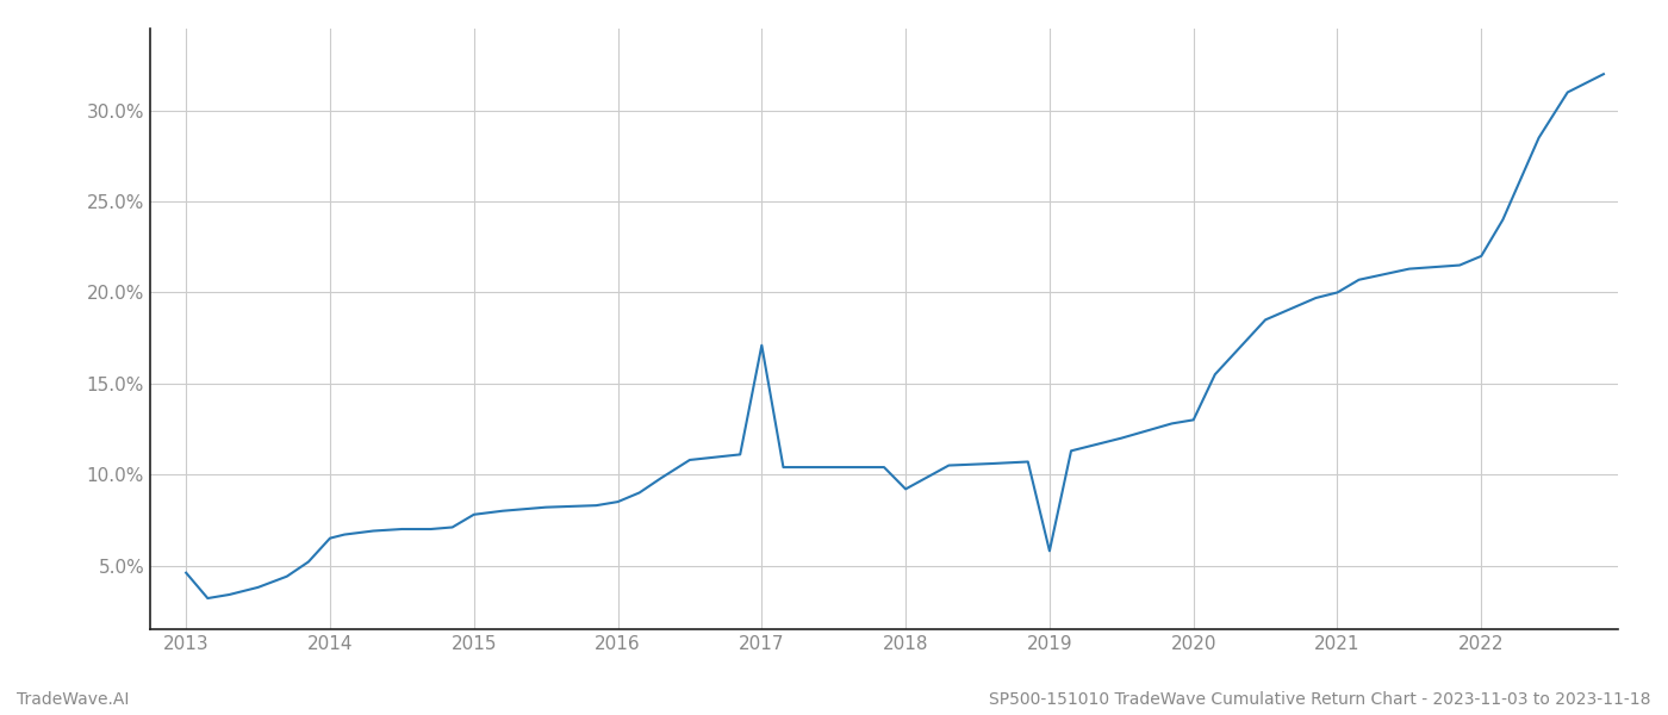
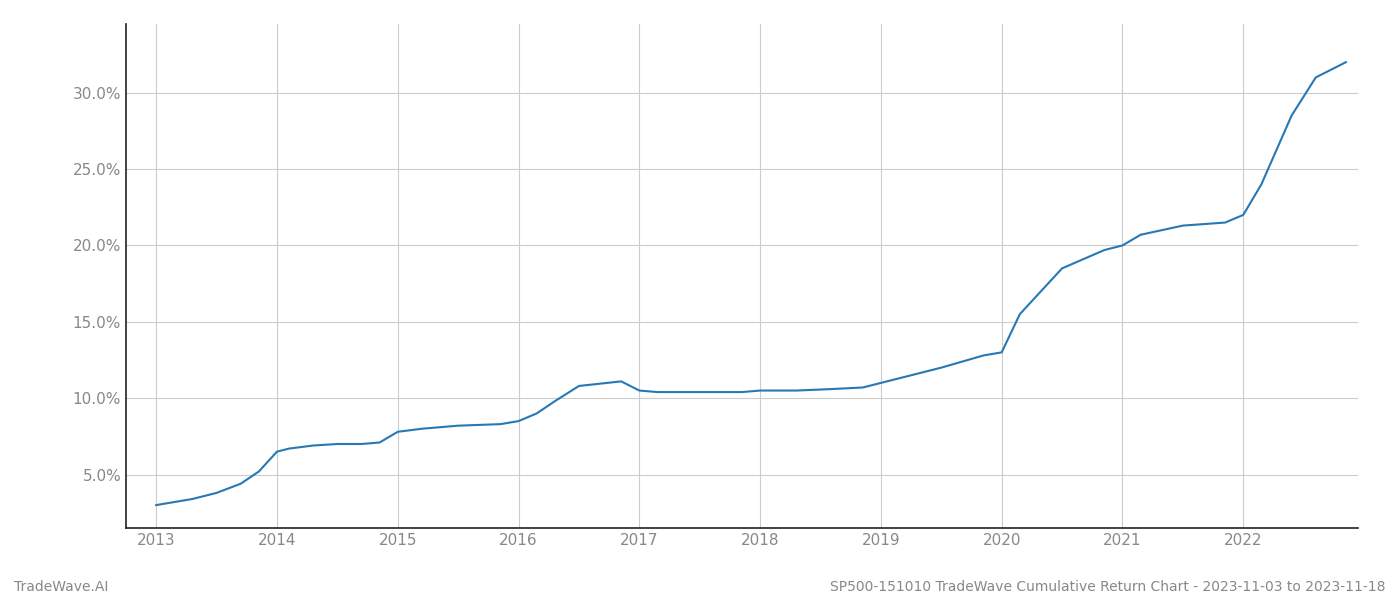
2013: 4.6% -> 3.0%
2017: 17.1% -> 10.5%
2018: 9.2% -> 10.5%
2019: 5.8% -> 11.0%
